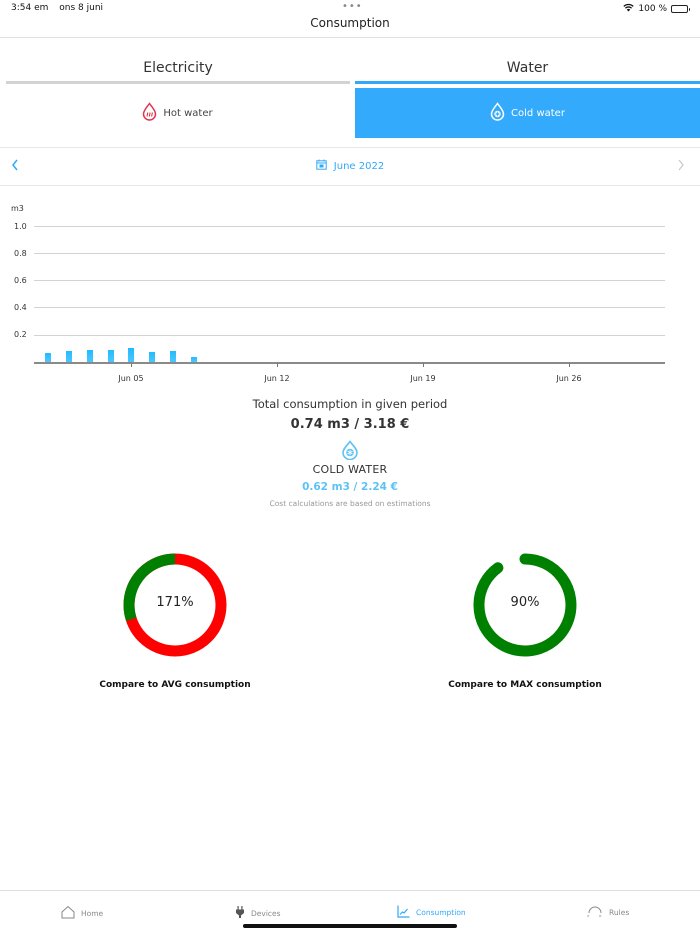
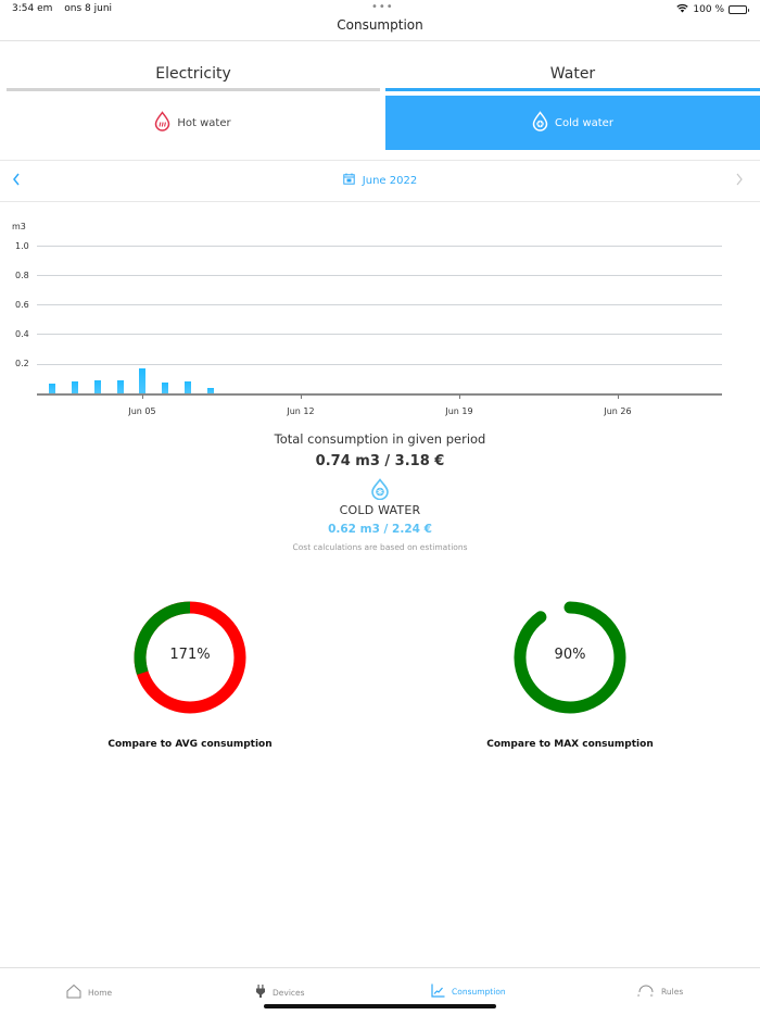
Jun 05: 0.10 -> 0.17
